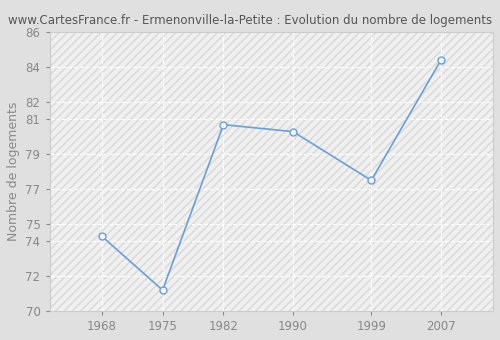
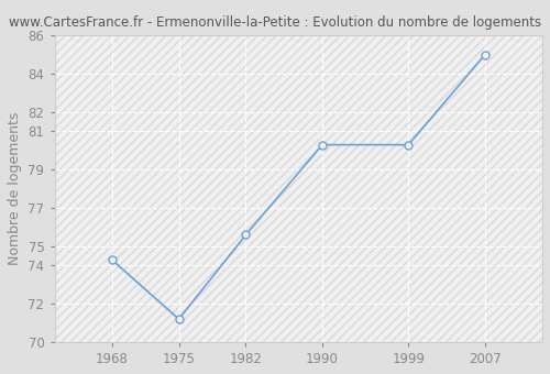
1982: 80.7 -> 75.6
1999: 77.5 -> 80.3
2007: 84.4 -> 85.0
